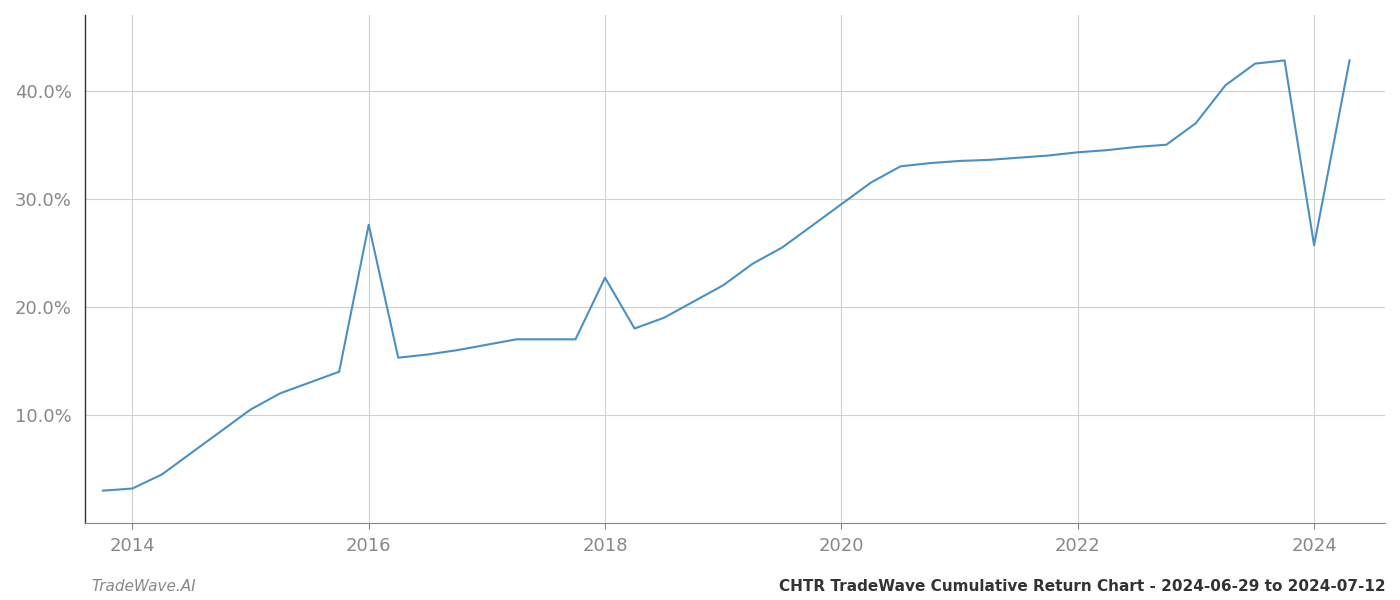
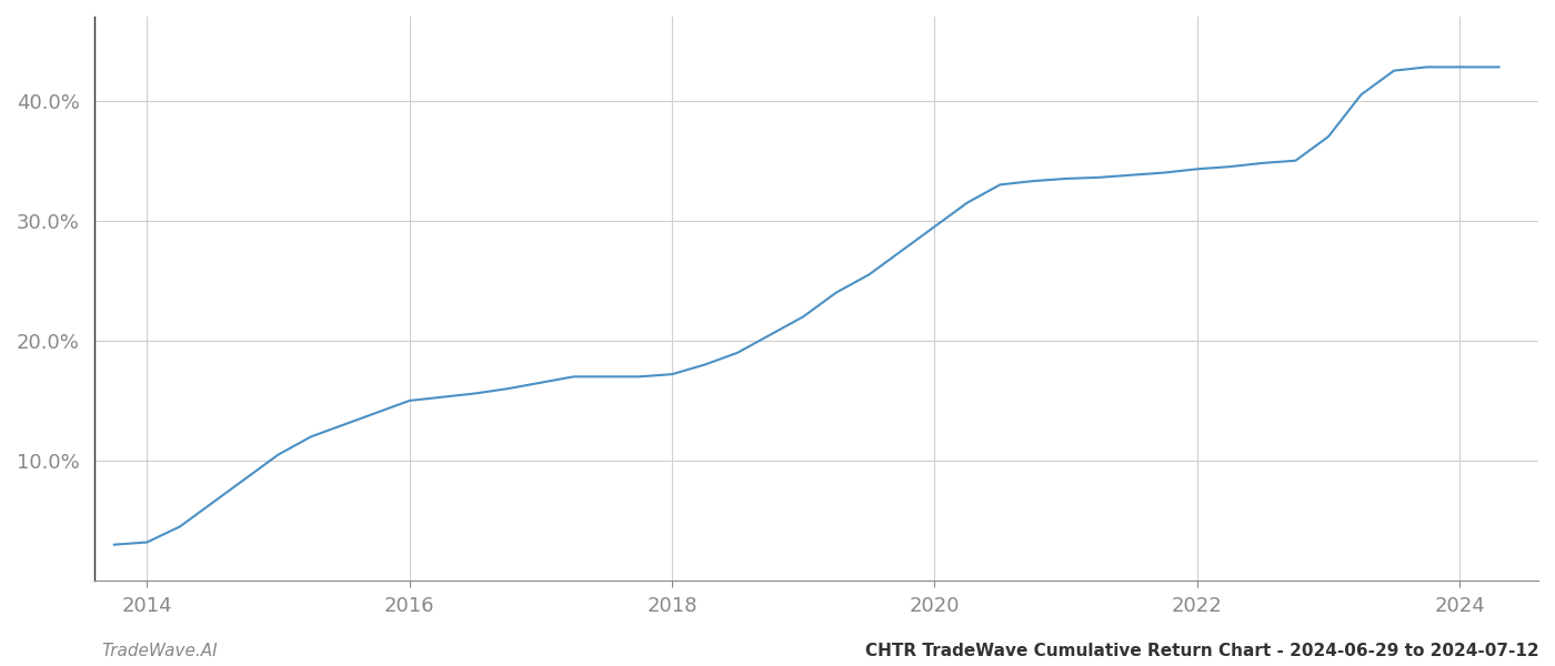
2016: 27.6% -> 15.0%
2018: 22.7% -> 17.2%
2024: 25.7% -> 42.8%
